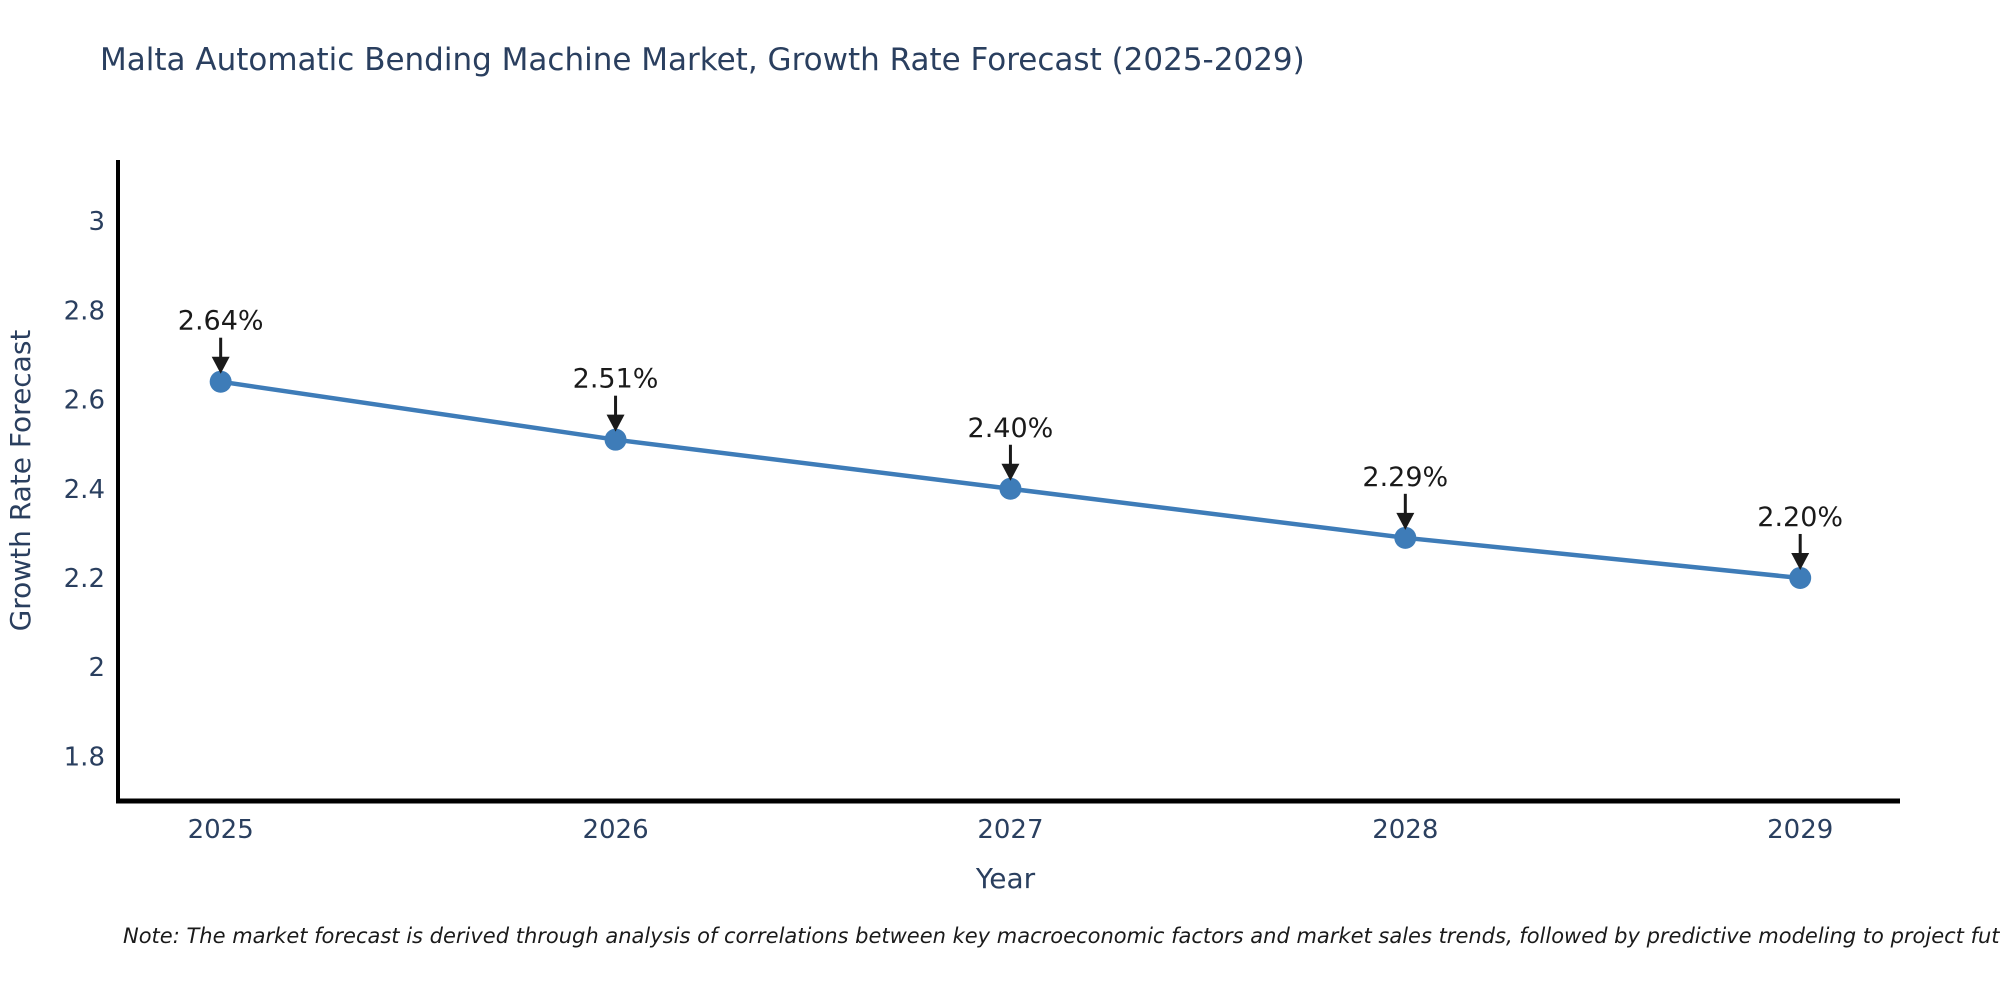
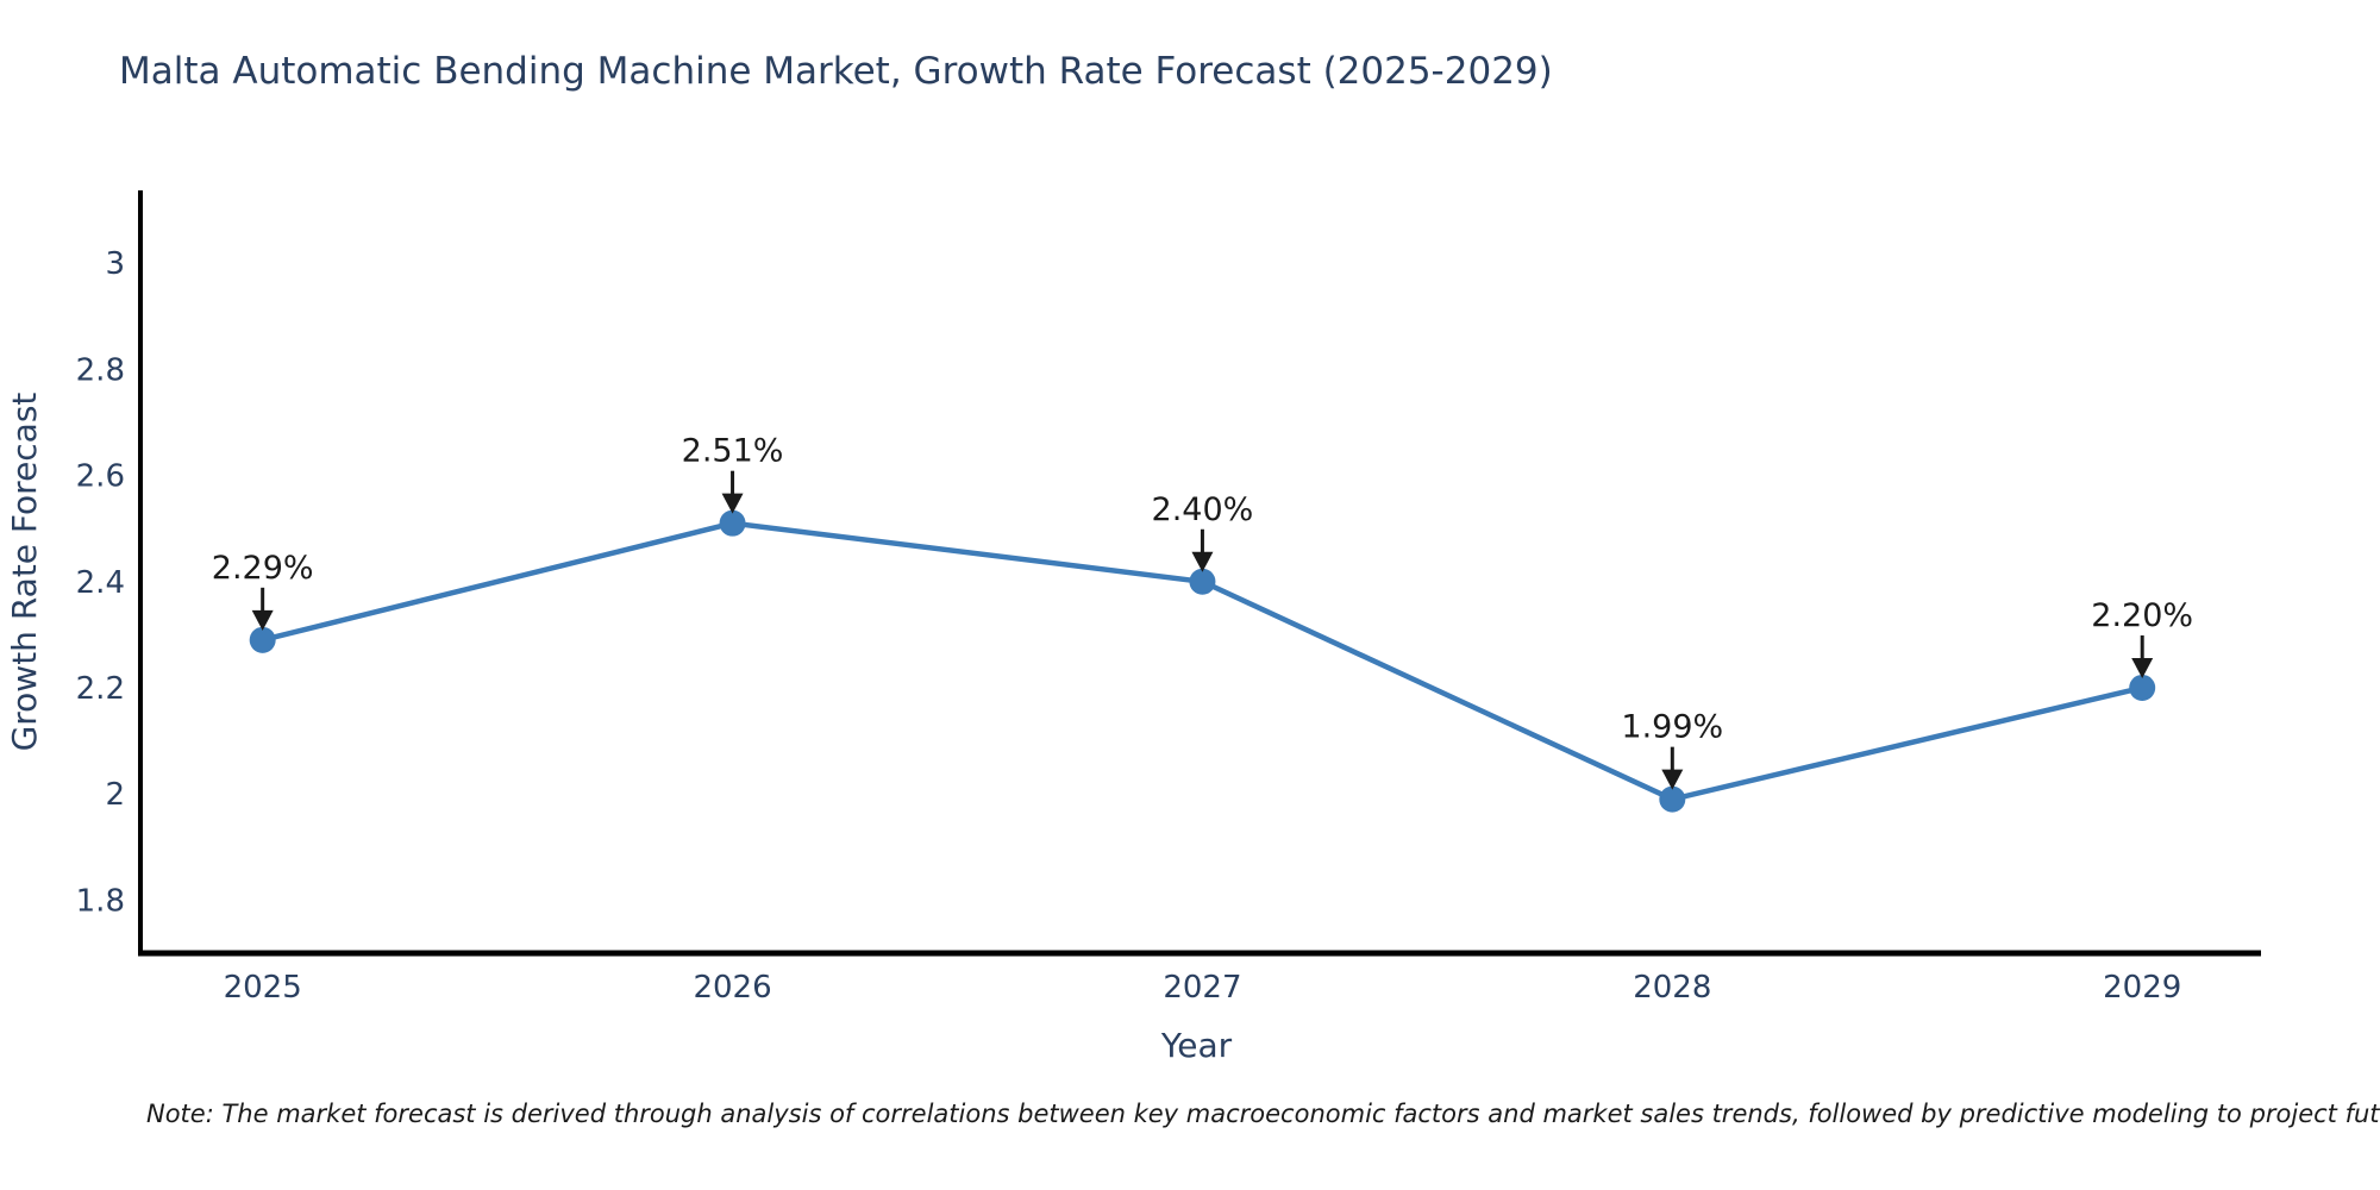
2025: 2.64% -> 2.29%
2028: 2.29% -> 1.99%
